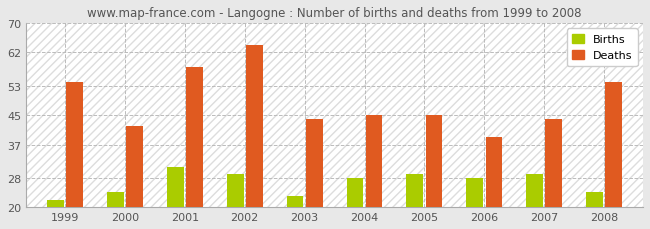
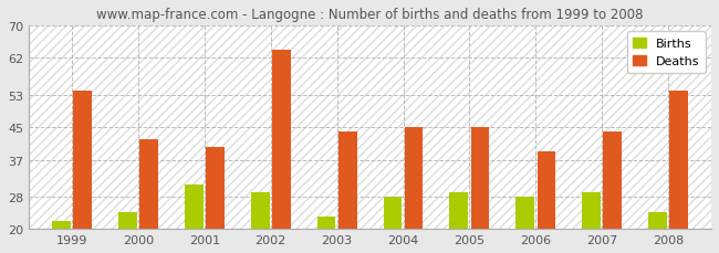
Deaths/2001: 58 -> 40
